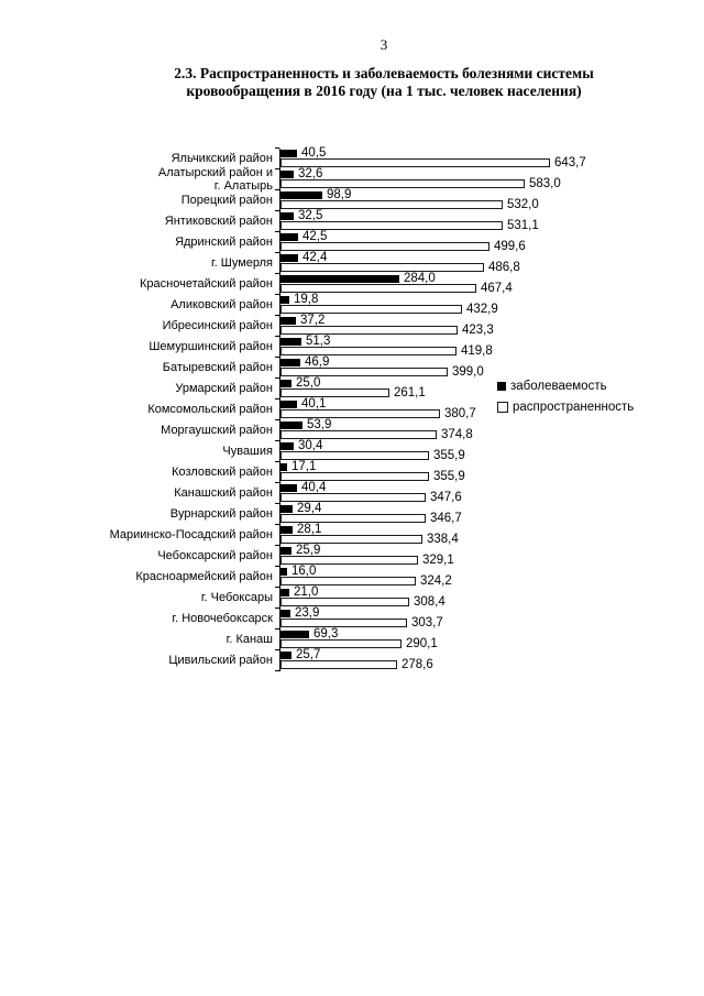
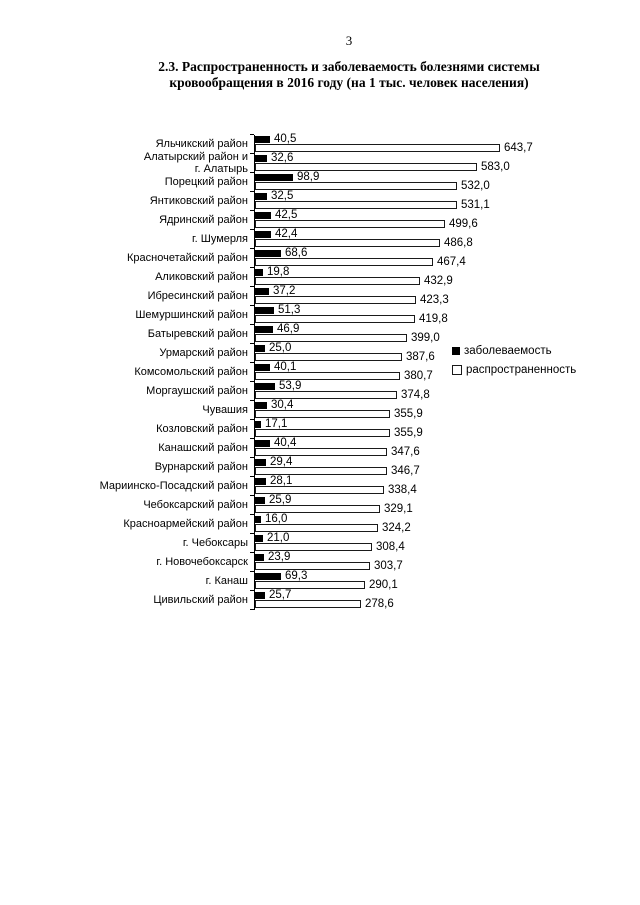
заболеваемость/Красночетайский район: 284,0 -> 68,6
распространенность/Урмарский район: 261,1 -> 387,6
